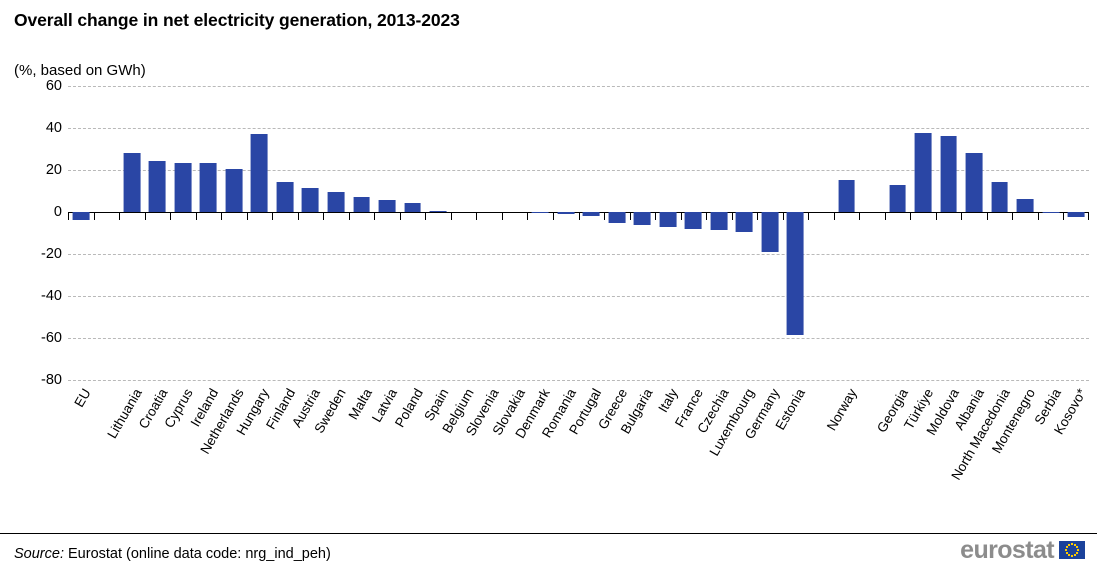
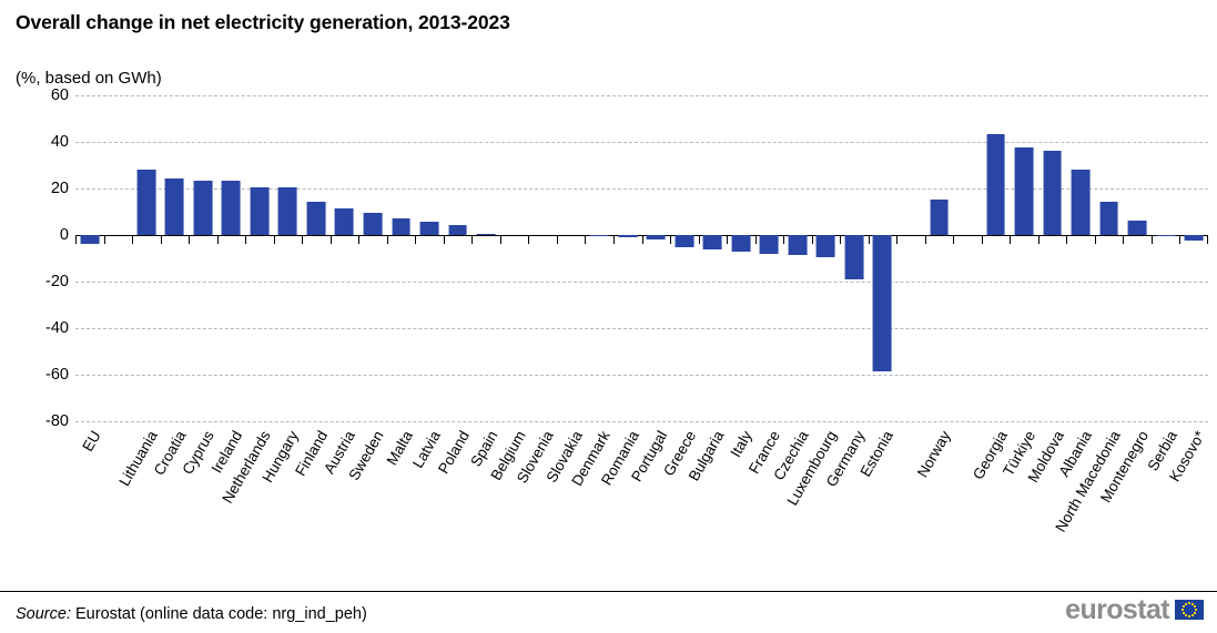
Hungary: 37 -> 20
Georgia: 13 -> 43
